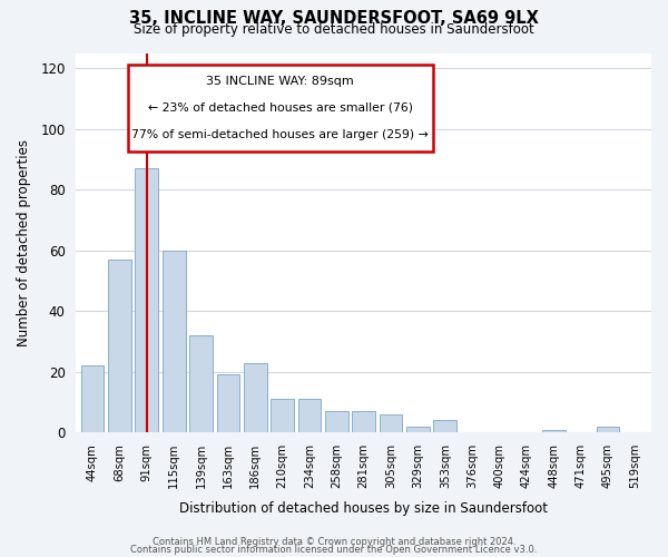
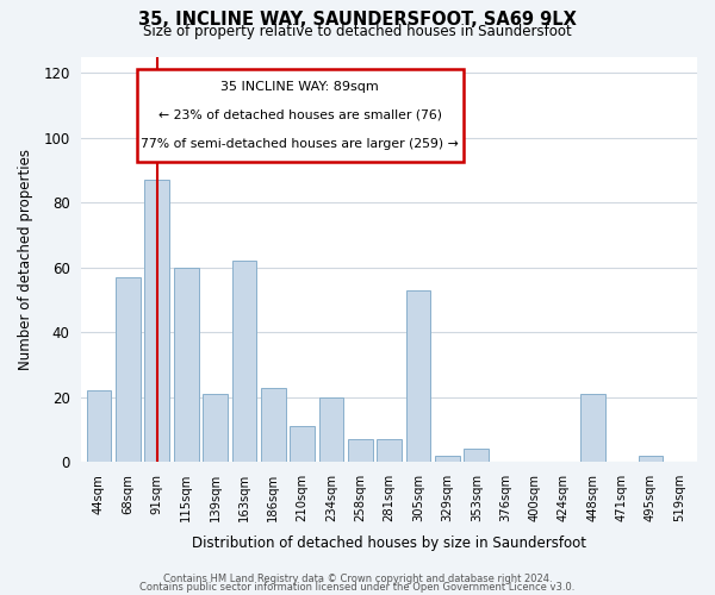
139sqm: 32 -> 21
163sqm: 19 -> 62
234sqm: 11 -> 20
305sqm: 6 -> 53
448sqm: 1 -> 21
